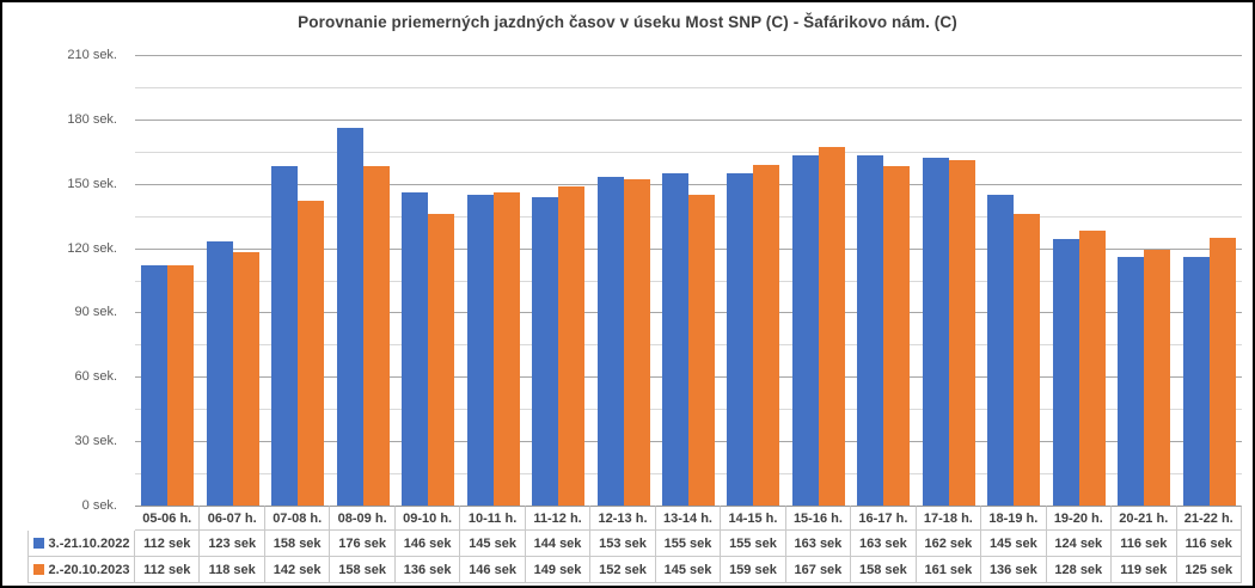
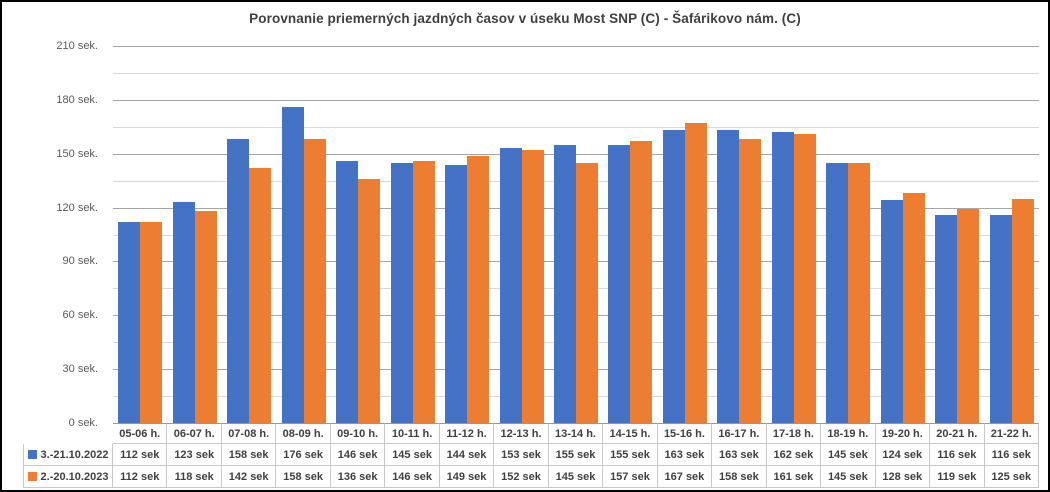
2.-20.10.2023/14-15 h.: 159 -> 157
2.-20.10.2023/18-19 h.: 136 -> 145
